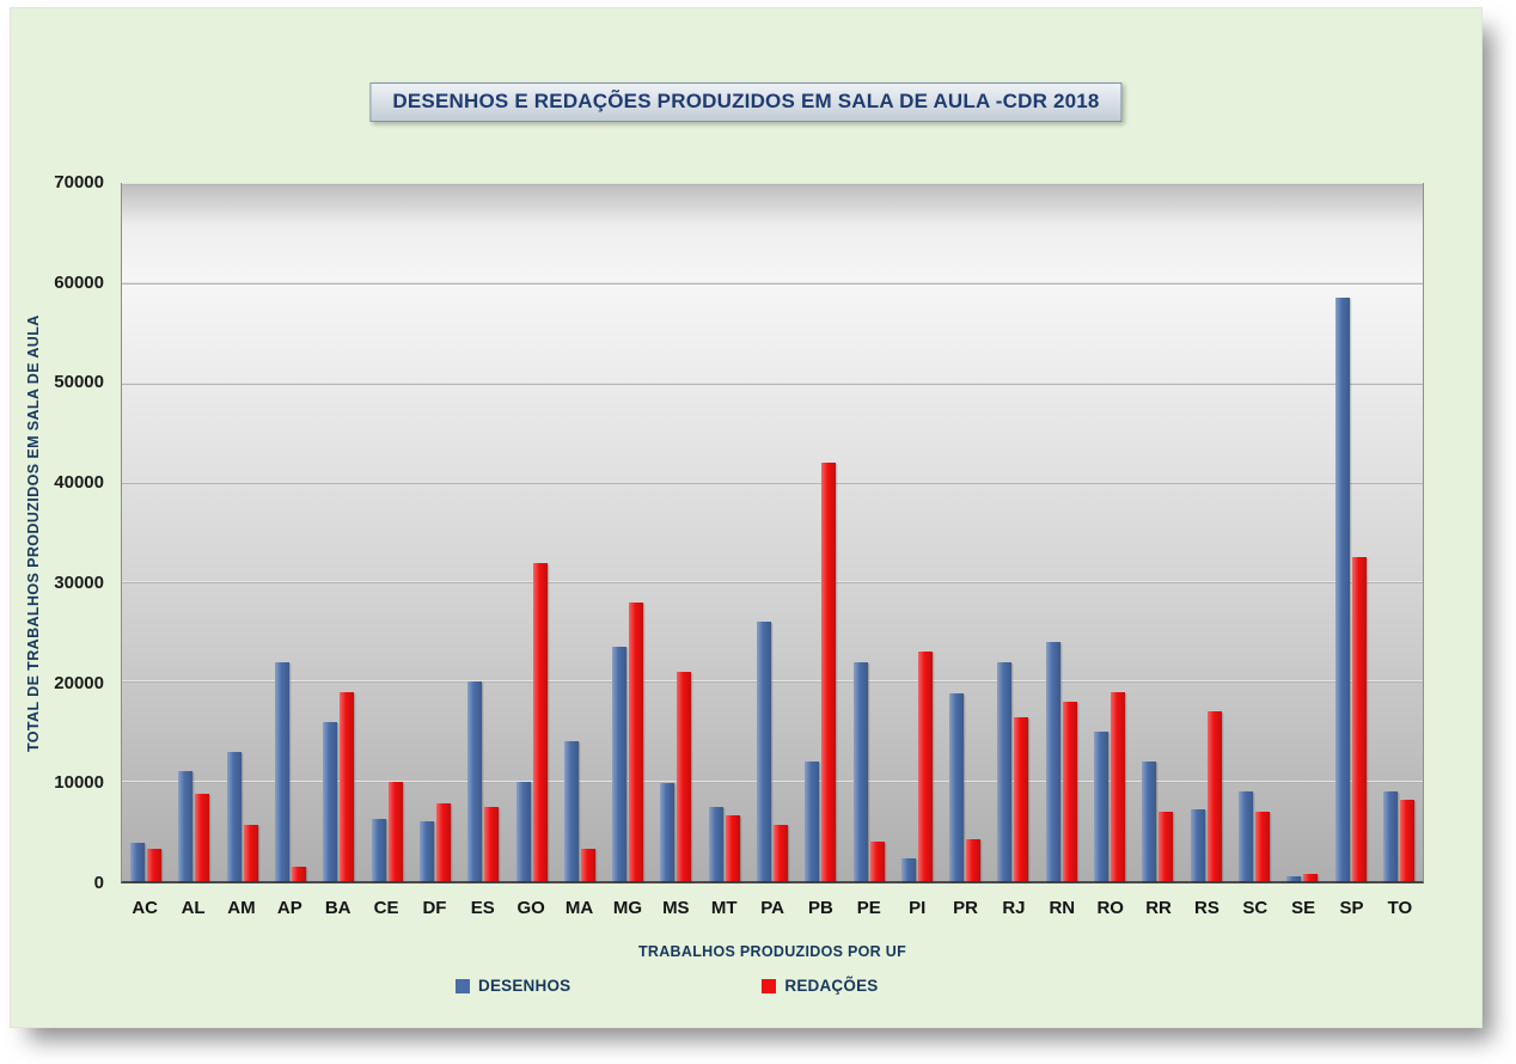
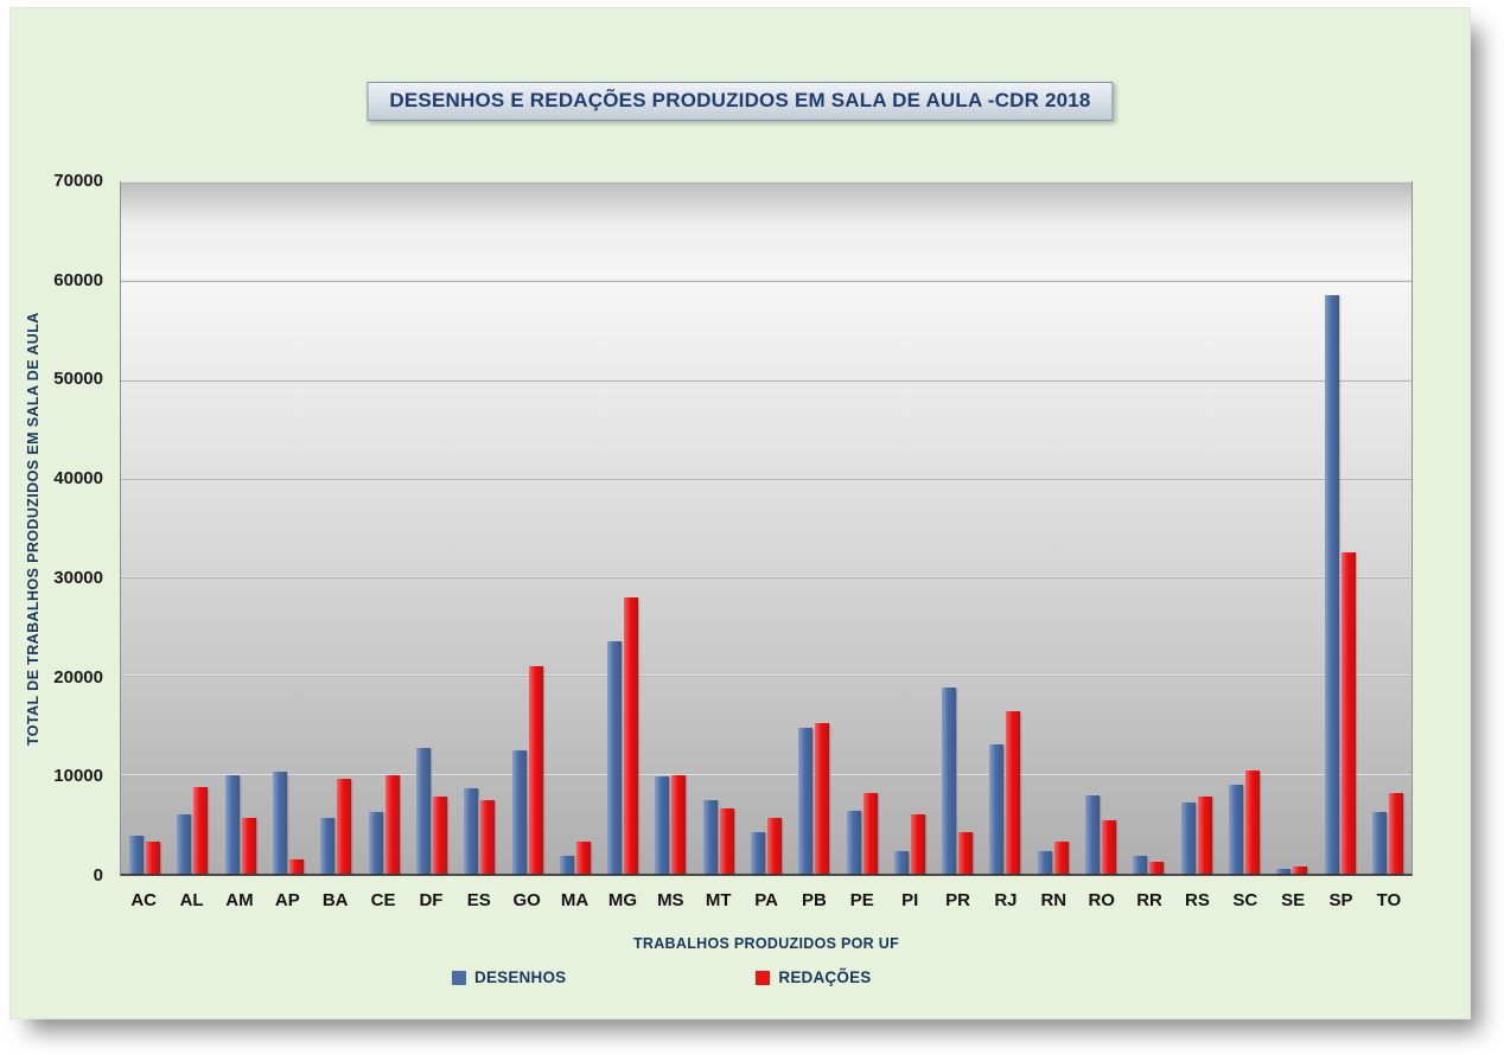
DESENHOS/AL: 11000 -> 6000
DESENHOS/AM: 13000 -> 10000
DESENHOS/AP: 22000 -> 10000
DESENHOS/BA: 16000 -> 6000
REDAÇÕES/BA: 19000 -> 10000
DESENHOS/DF: 6000 -> 13000
DESENHOS/ES: 20000 -> 9000
DESENHOS/GO: 10000 -> 12000
REDAÇÕES/GO: 32000 -> 21000
DESENHOS/MA: 14000 -> 2000
REDAÇÕES/MS: 21000 -> 10000
DESENHOS/PA: 26000 -> 4000
DESENHOS/PB: 12000 -> 15000
REDAÇÕES/PB: 42000 -> 15000
DESENHOS/PE: 22000 -> 6000
REDAÇÕES/PE: 4000 -> 8000
REDAÇÕES/PI: 23000 -> 6000
DESENHOS/RJ: 22000 -> 13000
DESENHOS/RN: 24000 -> 2000
REDAÇÕES/RN: 18000 -> 3000
DESENHOS/RO: 15000 -> 8000
REDAÇÕES/RO: 19000 -> 5000
DESENHOS/RR: 12000 -> 2000
REDAÇÕES/RR: 7000 -> 1000
REDAÇÕES/RS: 17000 -> 8000
REDAÇÕES/SC: 7000 -> 10000
DESENHOS/TO: 9000 -> 6000
